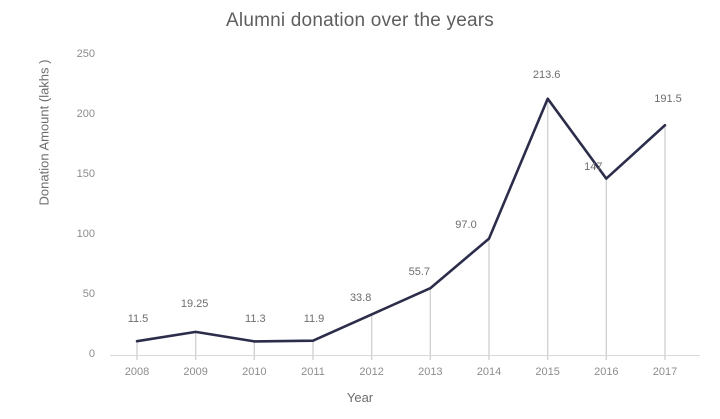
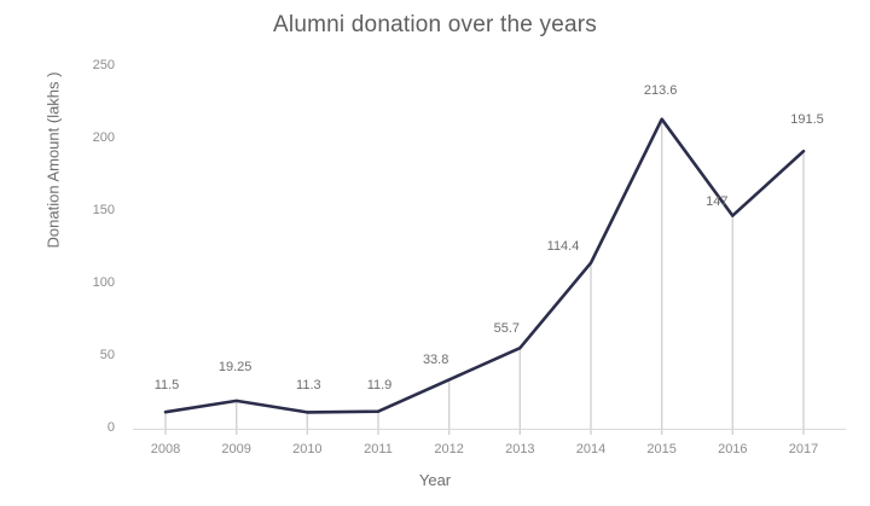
2014: 97.0 -> 114.4
